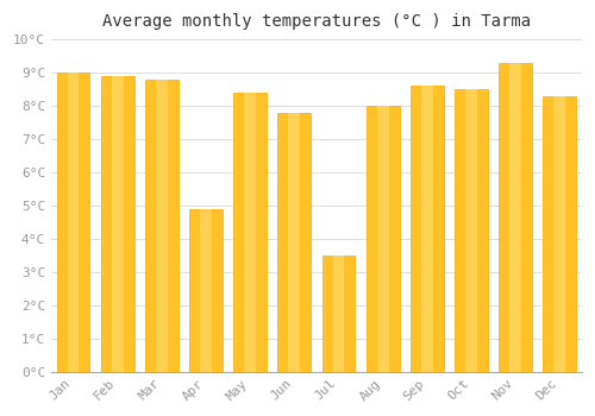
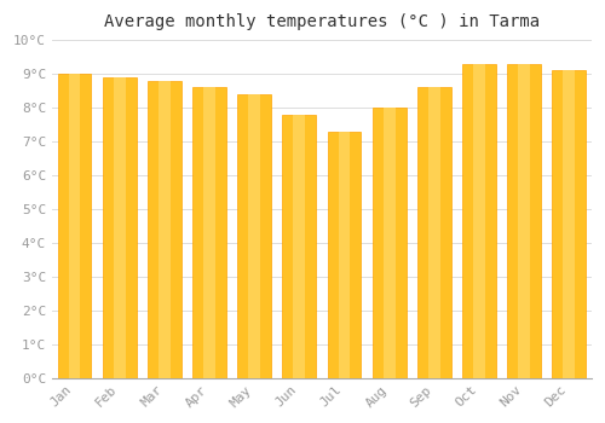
Apr: 4.9°C -> 8.6°C
Jul: 3.5°C -> 7.3°C
Oct: 8.5°C -> 9.3°C
Dec: 8.3°C -> 9.1°C
